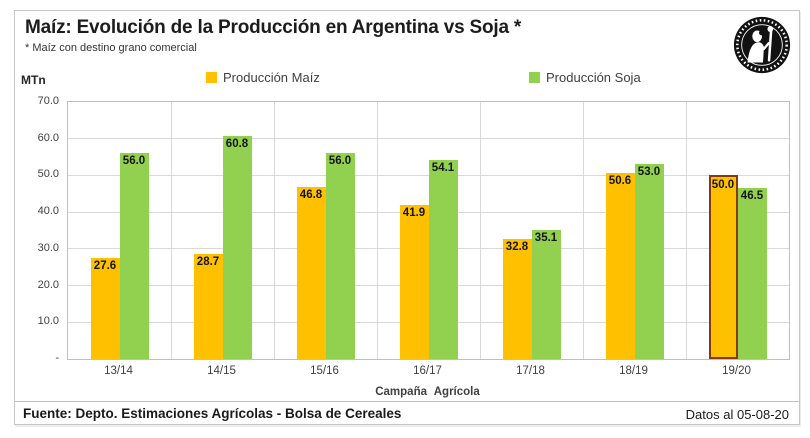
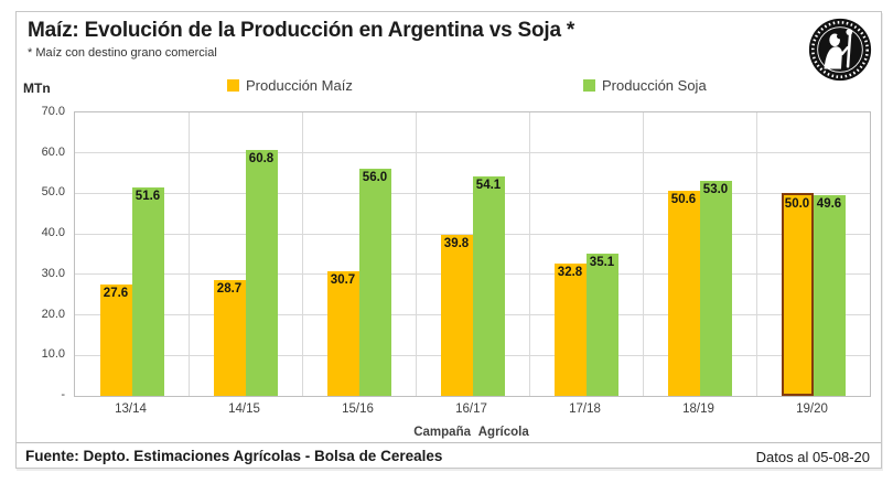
Producción Soja/13/14: 56.0 -> 51.6
Producción Maíz/15/16: 46.8 -> 30.7
Producción Maíz/16/17: 41.9 -> 39.8
Producción Soja/19/20: 46.5 -> 49.6
